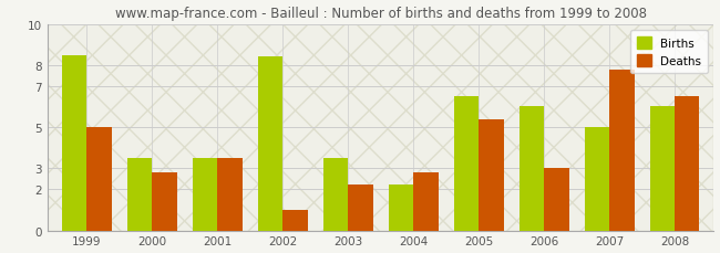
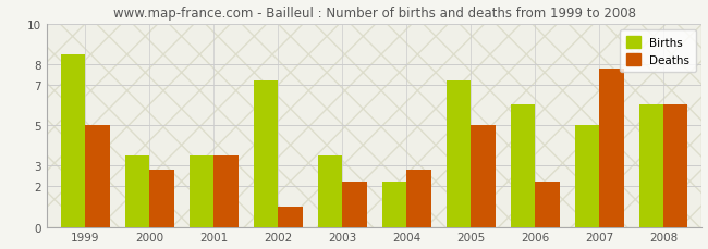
Births/2002: 8.4 -> 7.2
Births/2005: 6.5 -> 7.2
Deaths/2005: 5.4 -> 5.0
Deaths/2006: 3.0 -> 2.2
Deaths/2008: 6.5 -> 6.0
